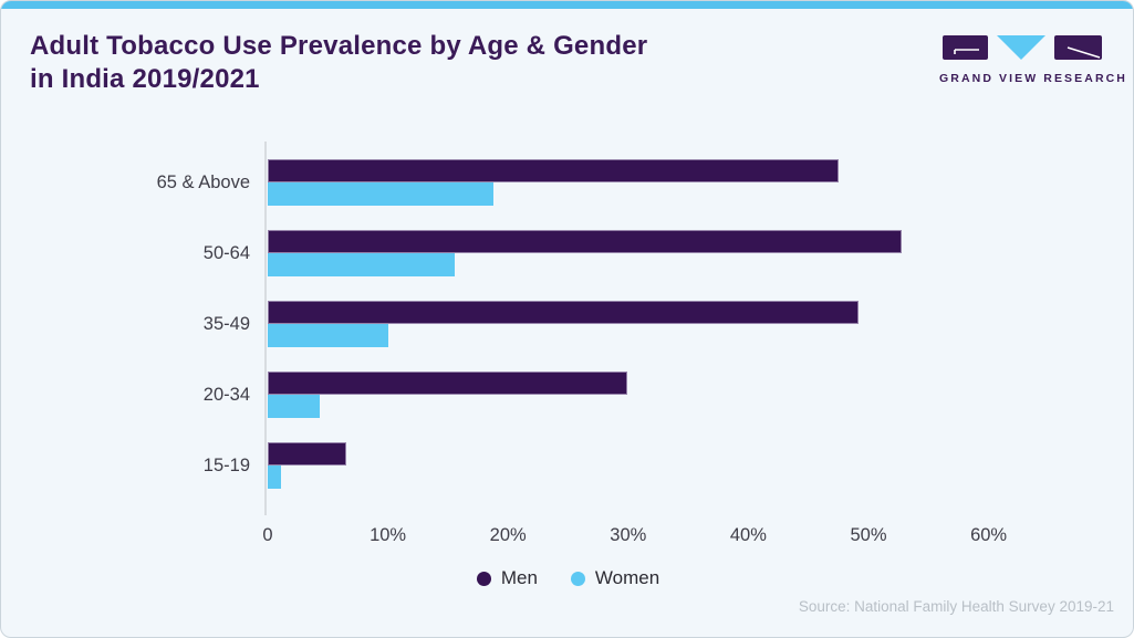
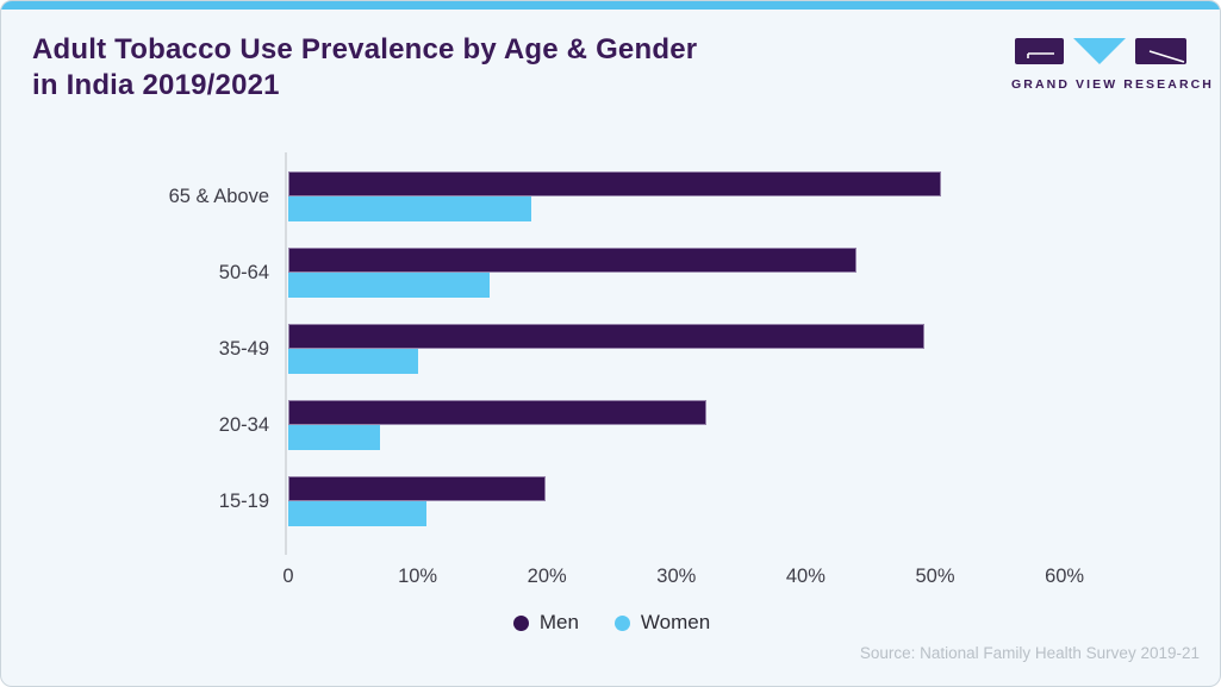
Men/65 & Above: 47.5% -> 50.5%
Men/50-64: 52.8% -> 43.9%
Men/20-34: 29.9% -> 32.3%
Women/20-34: 4.3% -> 7.1%
Men/15-19: 6.5% -> 19.9%
Women/15-19: 1.1% -> 10.7%
